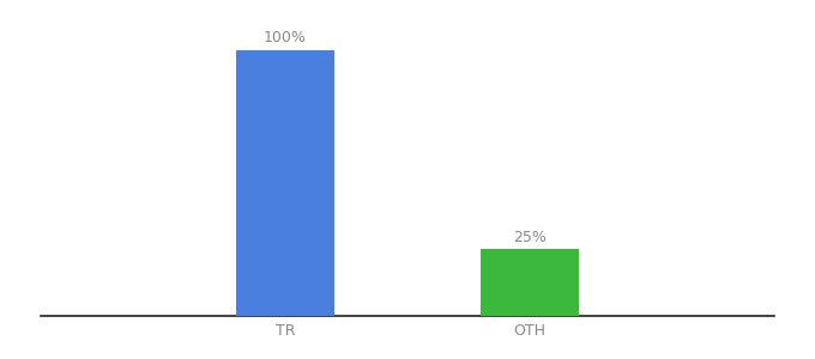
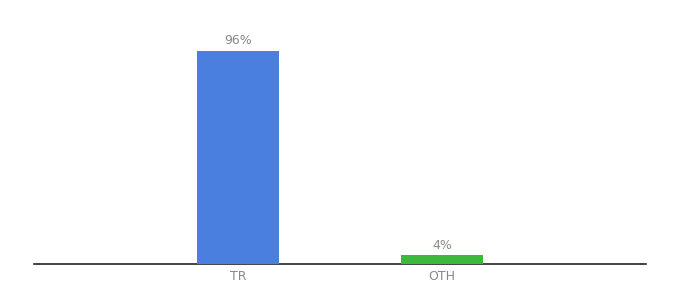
TR: 100% -> 96%
OTH: 25% -> 4%
